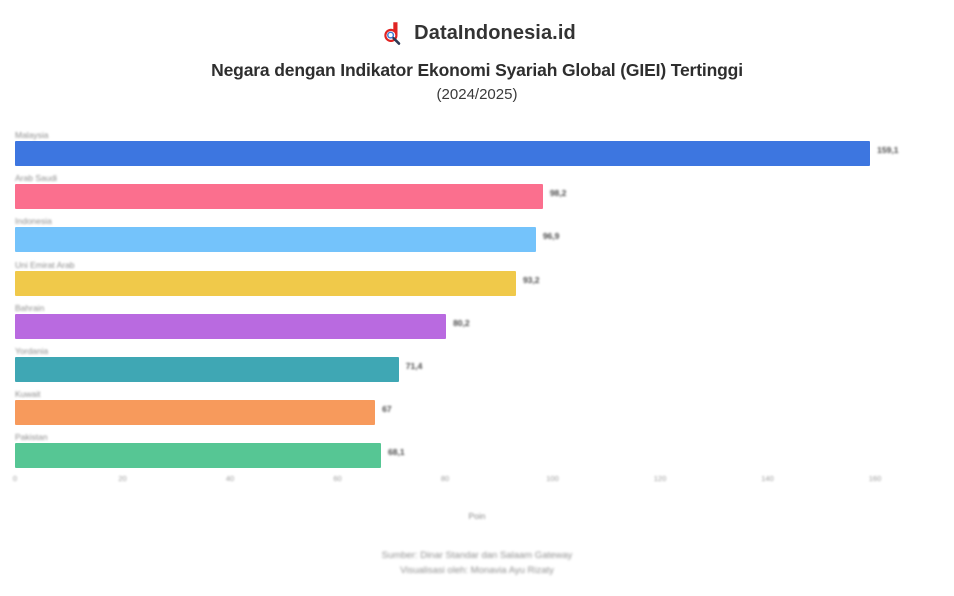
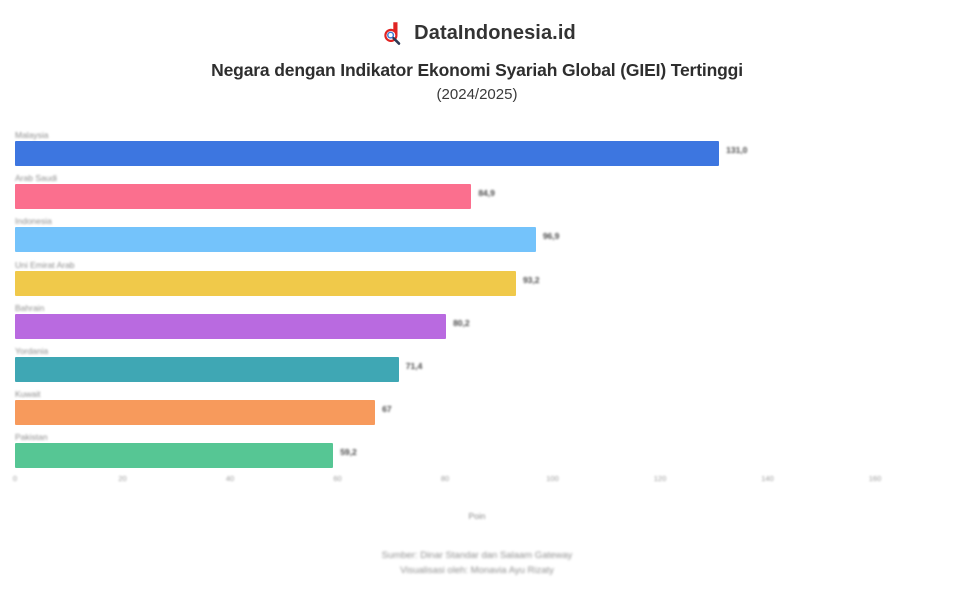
Malaysia: 159,1 -> 131,0
Arab Saudi: 98,2 -> 84,9
Pakistan: 68,1 -> 59,2
